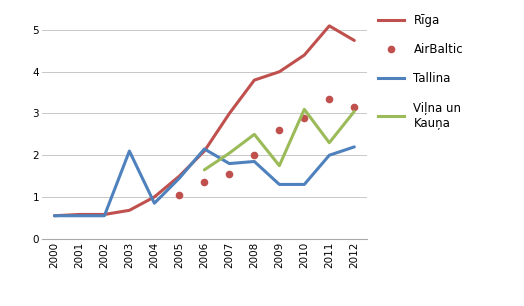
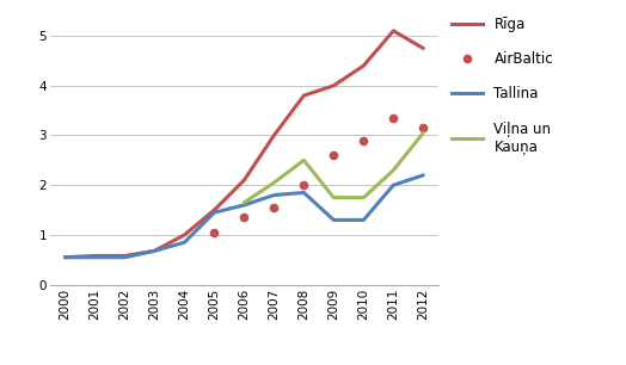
Tallina/2003: 2.10 -> 0.68
Tallina/2006: 2.15 -> 1.60
Viļna un Kauņa/2010: 3.10 -> 1.75
